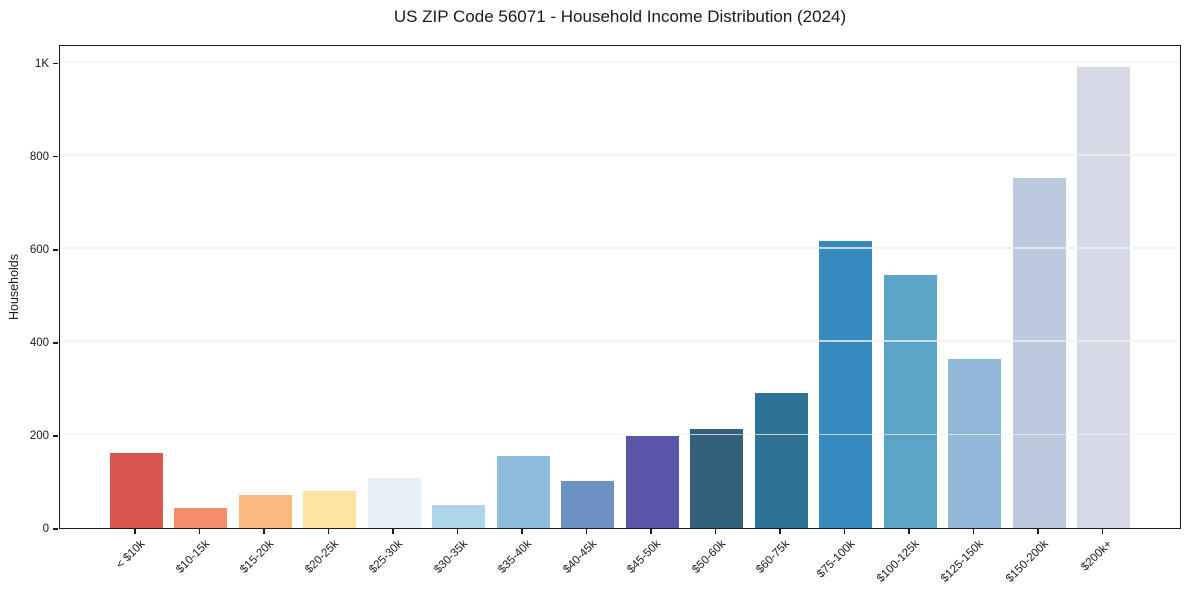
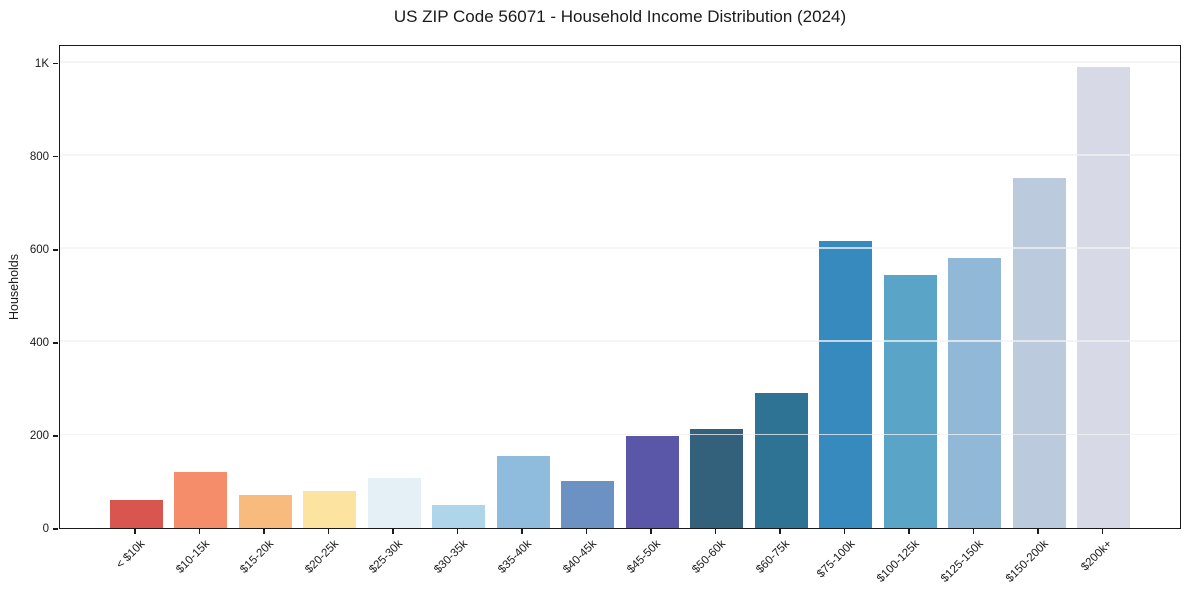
< $10k: 160 -> 60
$10-15k: 40 -> 120
$125-150k: 360 -> 580
